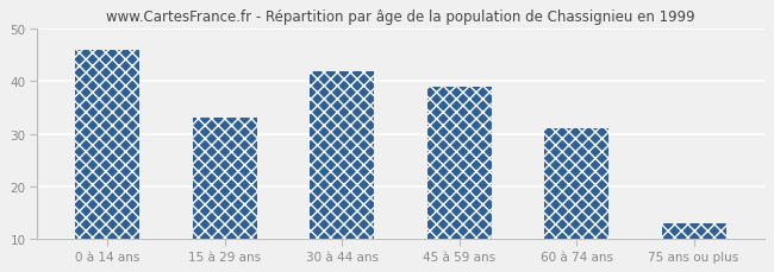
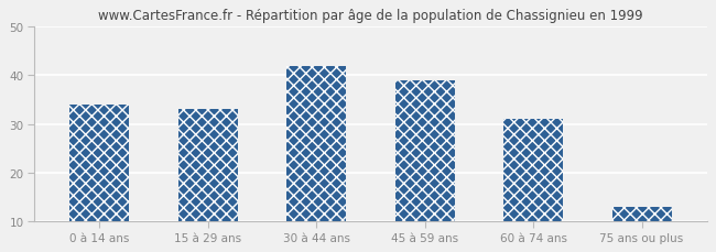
0 à 14 ans: 46 -> 34
